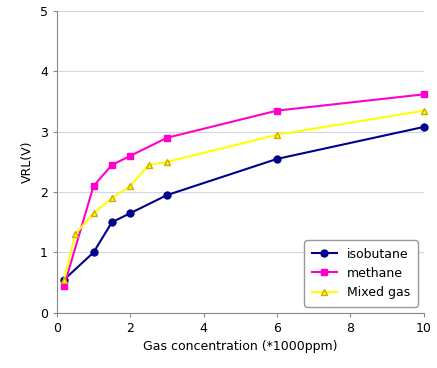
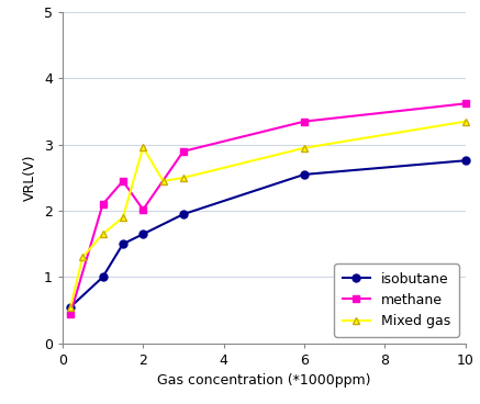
methane/2: 2.60 -> 2.02
Mixed gas/2: 2.10 -> 2.96
isobutane/10: 3.08 -> 2.76
